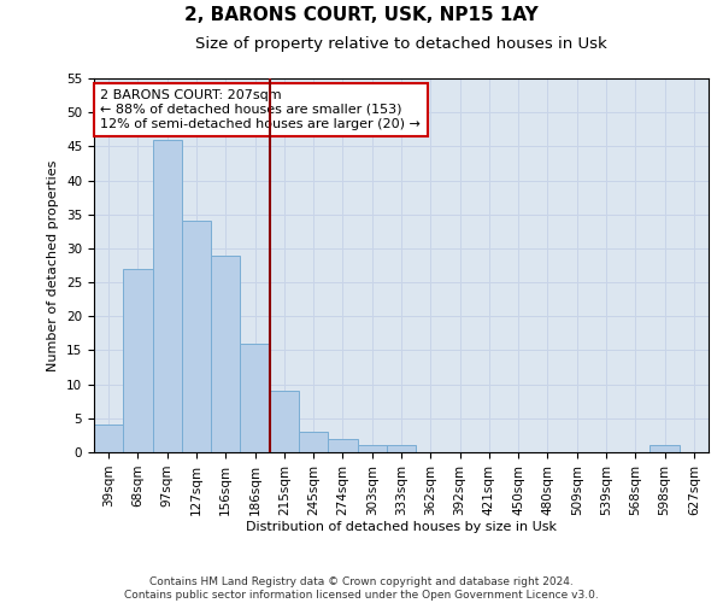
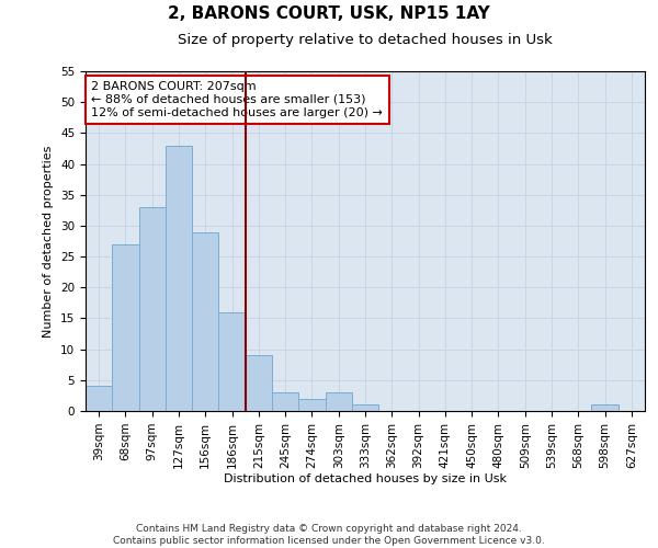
97sqm: 46 -> 33
127sqm: 34 -> 43
303sqm: 1 -> 3
